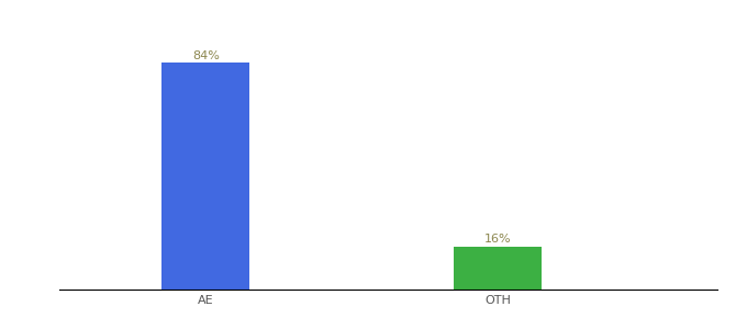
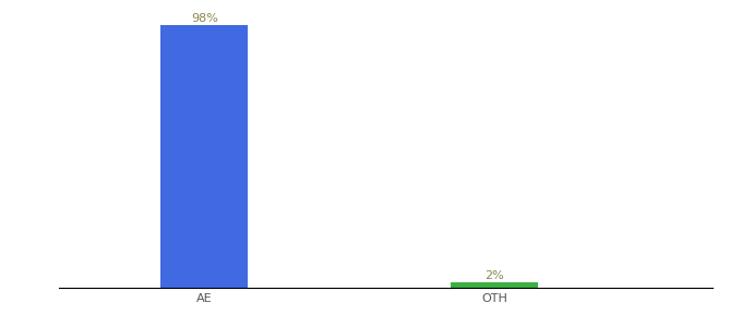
AE: 84% -> 98%
OTH: 16% -> 2%
